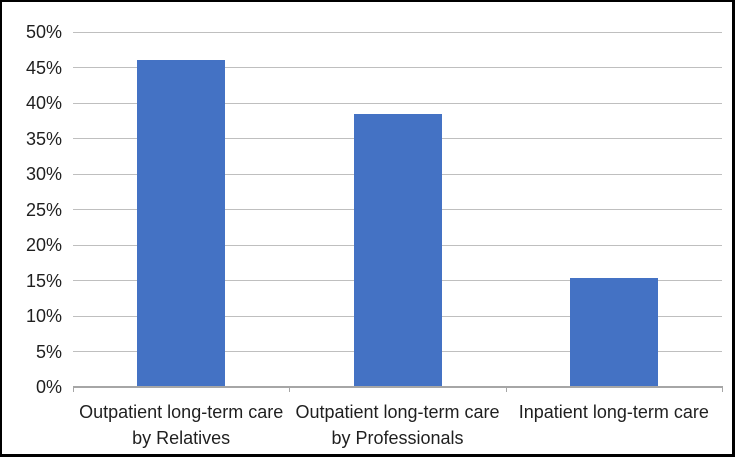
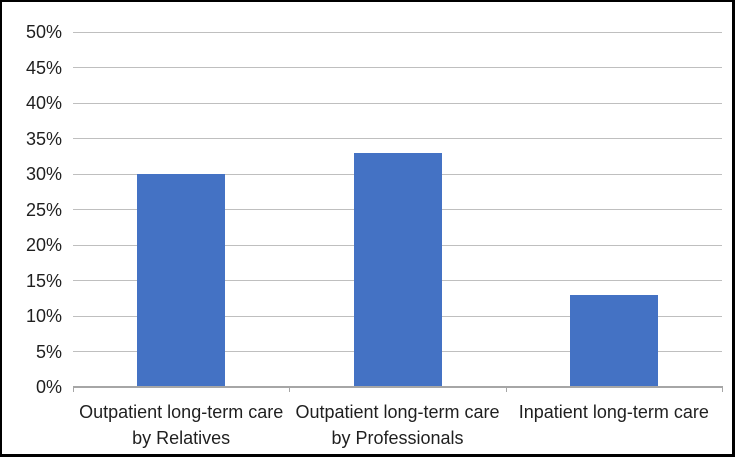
Outpatient long-term care by Relatives: 46% -> 30%
Outpatient long-term care by Professionals: 38% -> 33%
Inpatient long-term care: 15% -> 13%
